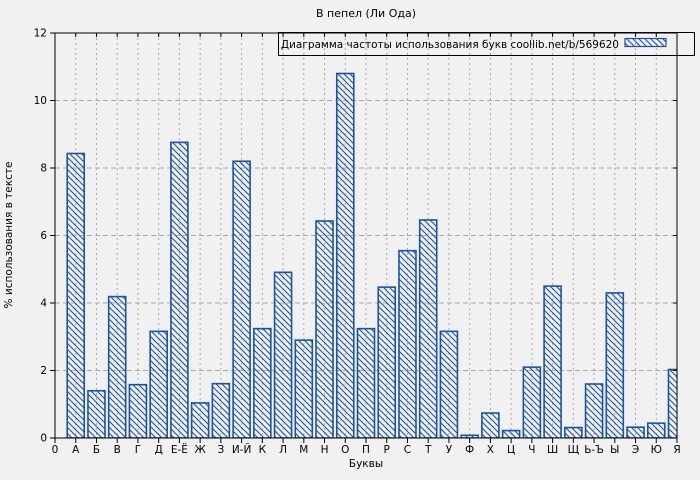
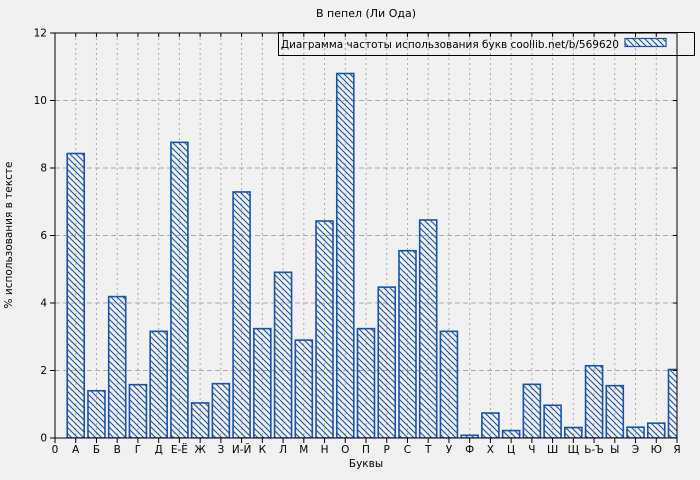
И-Й: 8.2 -> 7.3
Ч: 2.1 -> 1.6
Ш: 4.5 -> 1.0
Ь-Ъ: 1.6 -> 2.1
Ы: 4.3 -> 1.6
